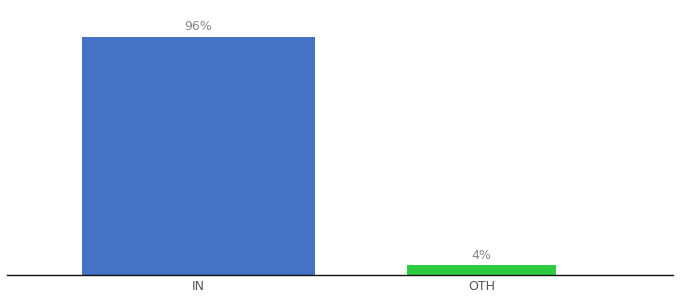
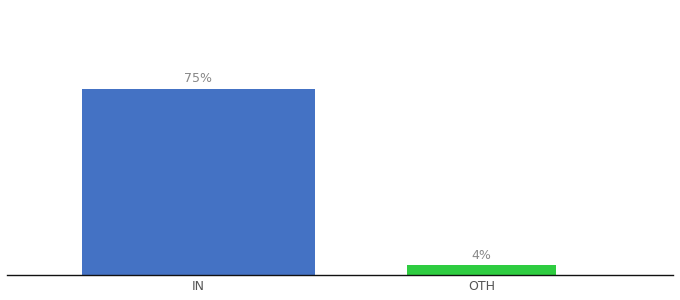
IN: 96% -> 75%
